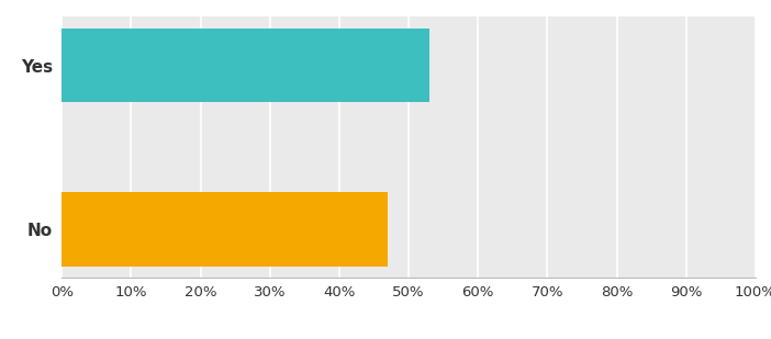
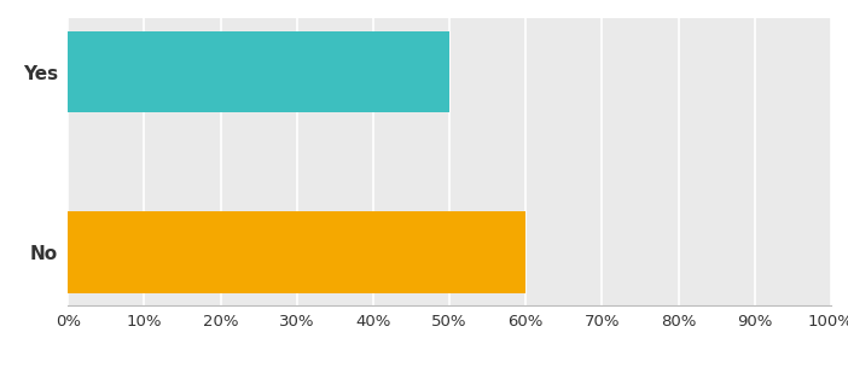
Yes: 53% -> 50%
No: 47% -> 60%
